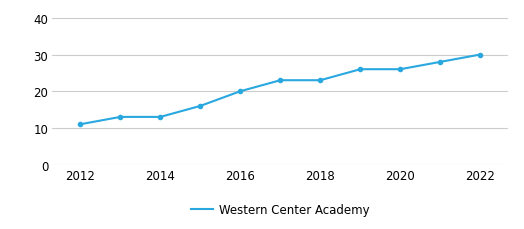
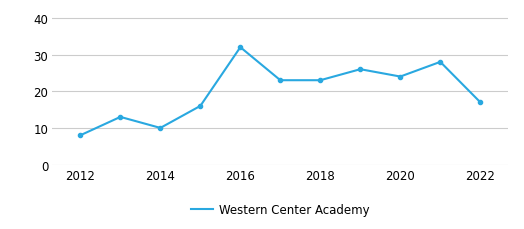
2012: 11 -> 8
2014: 13 -> 10
2016: 20 -> 32
2020: 26 -> 24
2022: 30 -> 17
